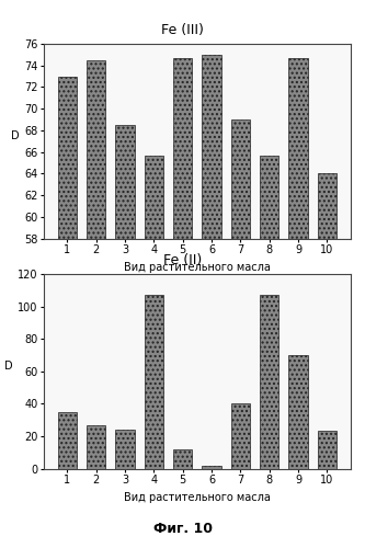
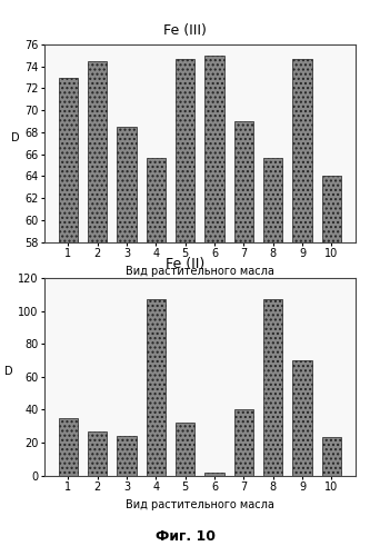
5: 12 -> 32
